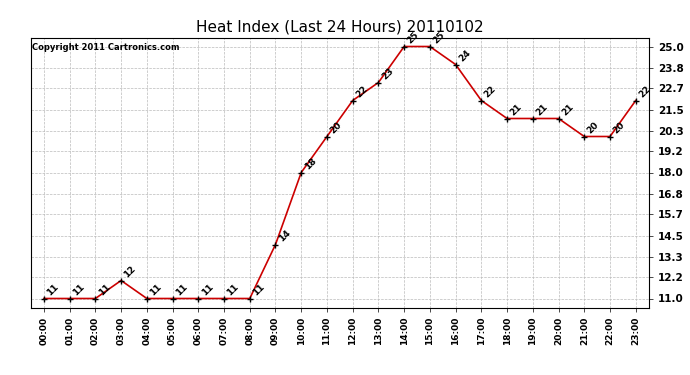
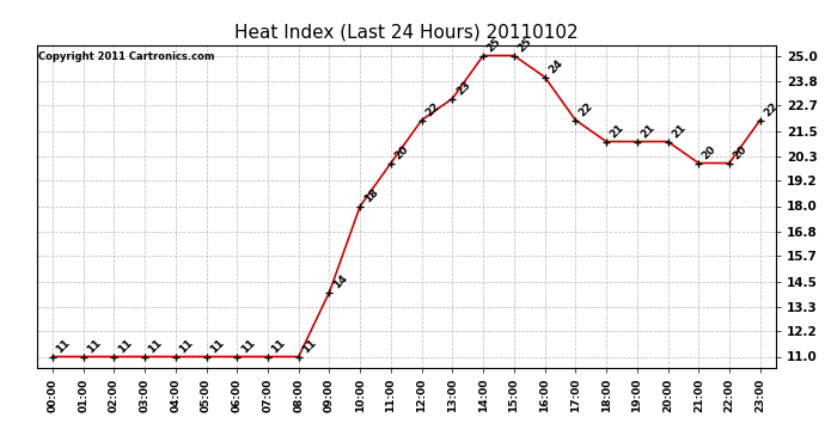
03:00: 12 -> 11
